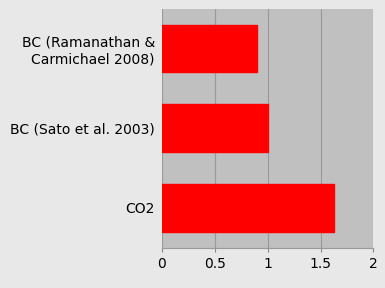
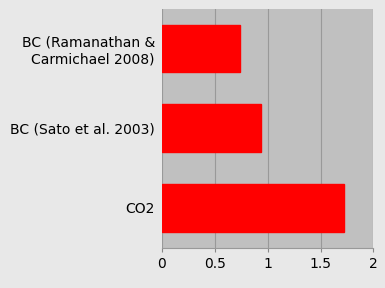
BC (Ramanathan & Carmichael 2008): 0.90 -> 0.74
BC (Sato et al. 2003): 1.00 -> 0.94
CO2: 1.63 -> 1.72
